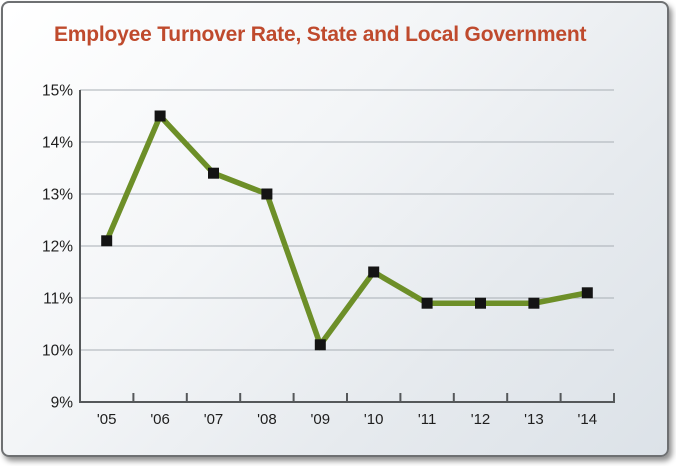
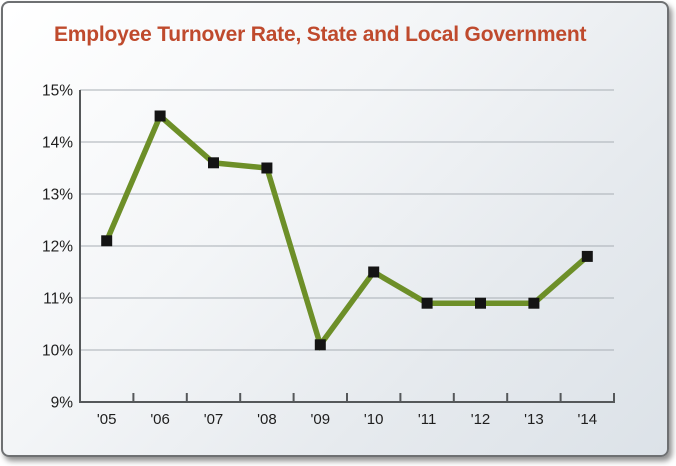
'07: 13.4% -> 13.6%
'08: 13.0% -> 13.5%
'14: 11.1% -> 11.8%
